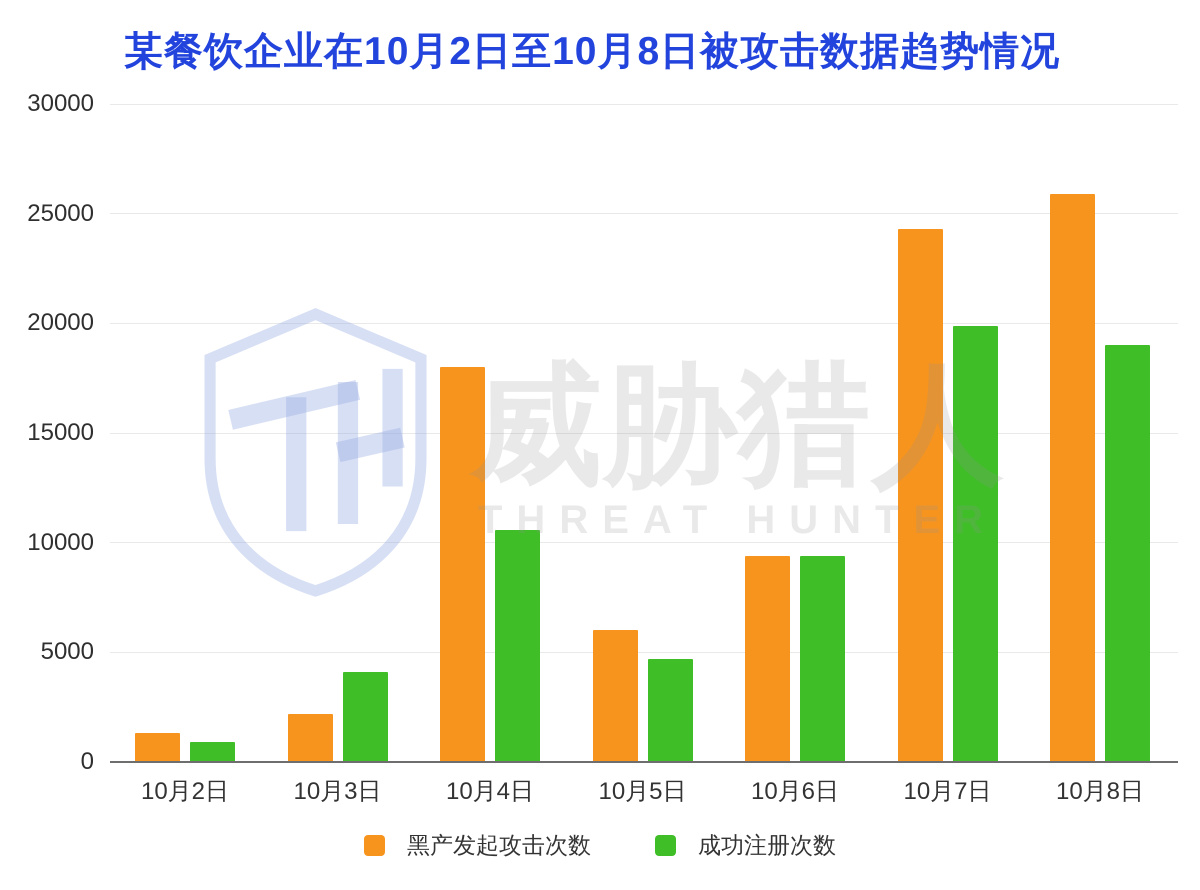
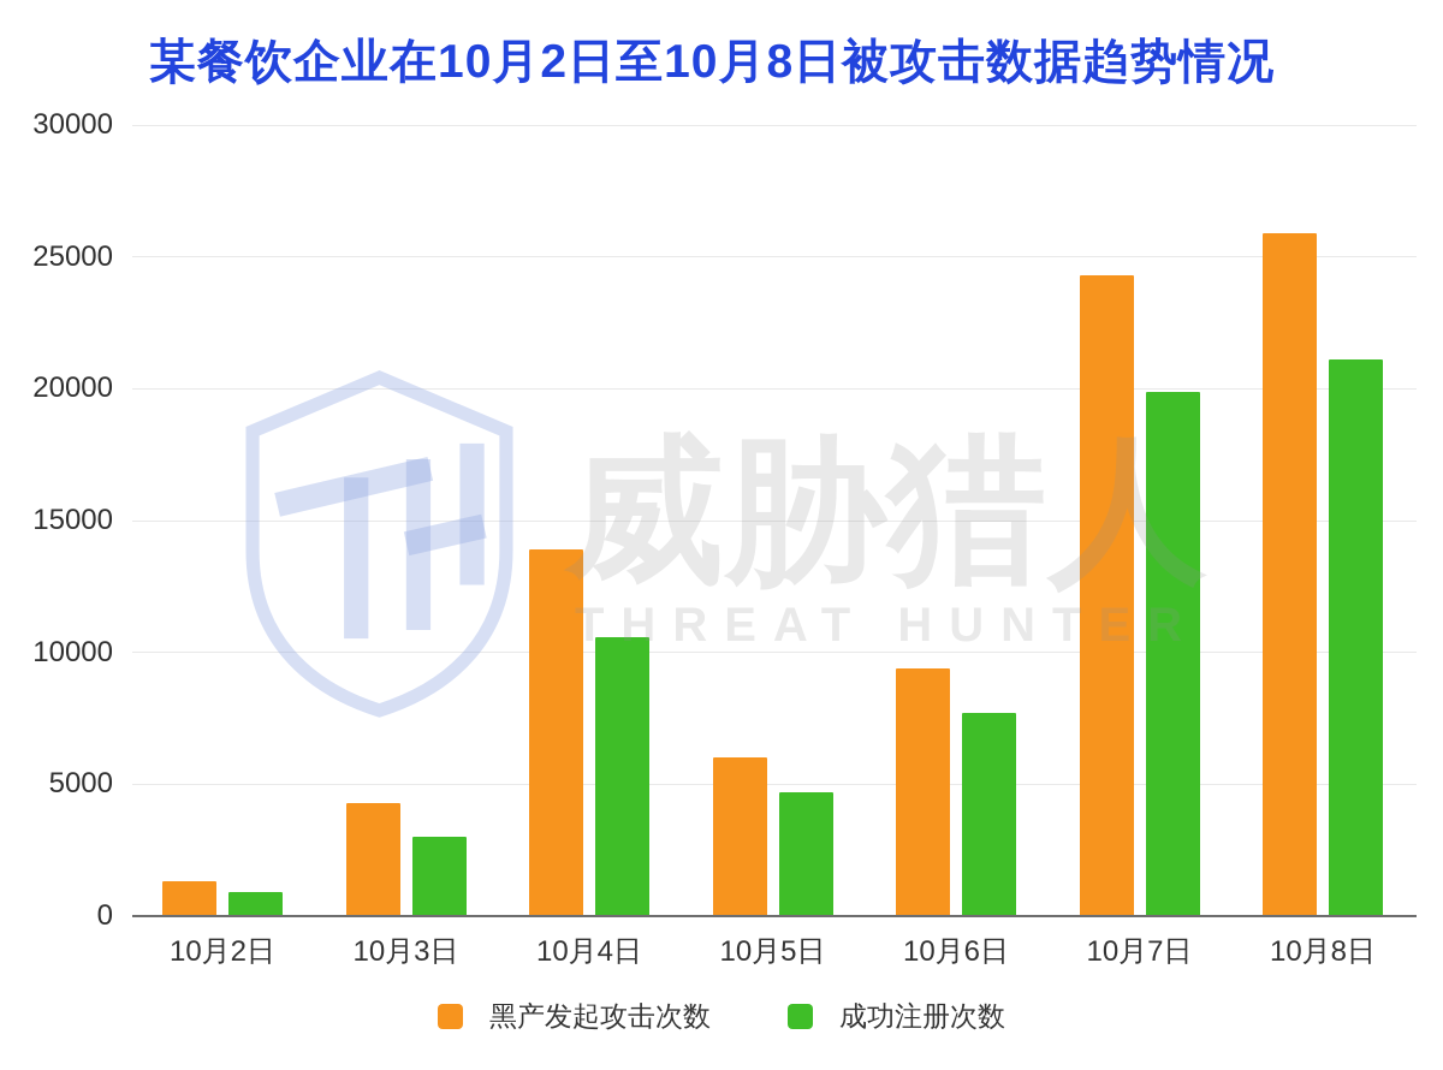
黑产发起攻击次数/10月3日: 2200 -> 4300
成功注册次数/10月3日: 4100 -> 3000
黑产发起攻击次数/10月4日: 18000 -> 13900
成功注册次数/10月6日: 9400 -> 7700
成功注册次数/10月8日: 19000 -> 21100
